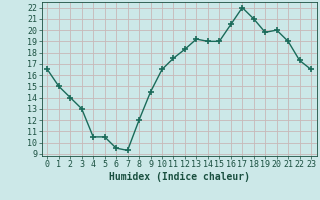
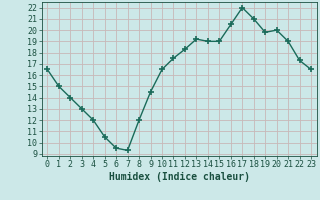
4: 10.5 -> 12.0
